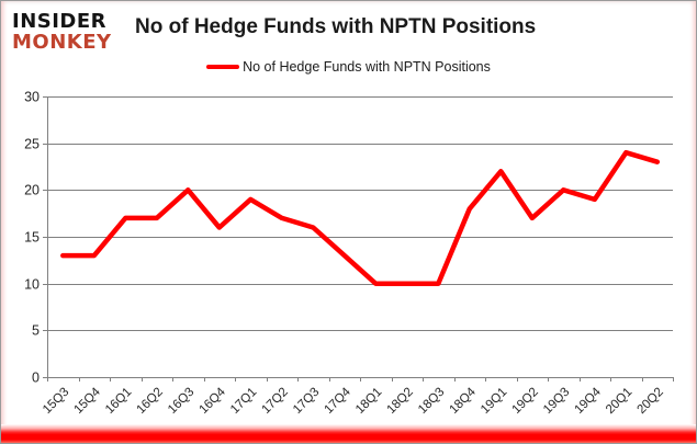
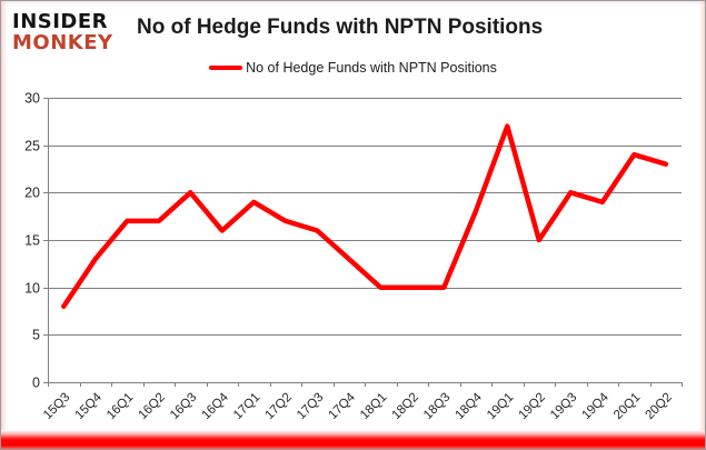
15Q3: 13 -> 8
19Q1: 22 -> 27
19Q2: 17 -> 15
